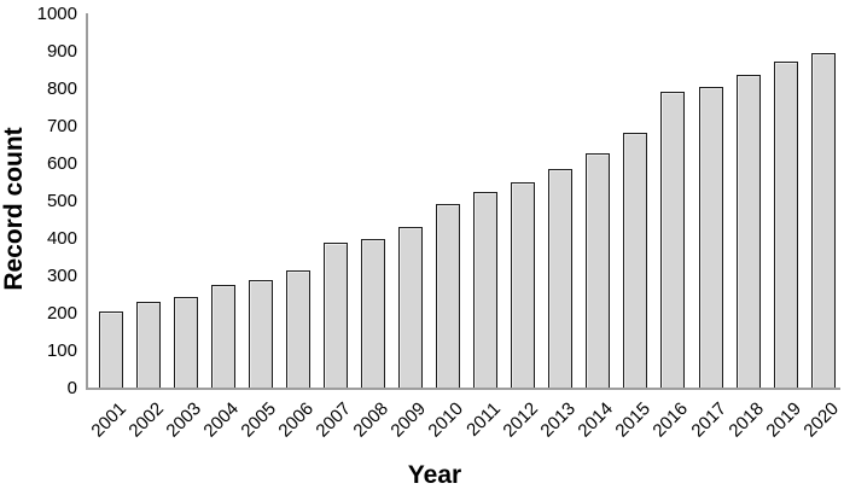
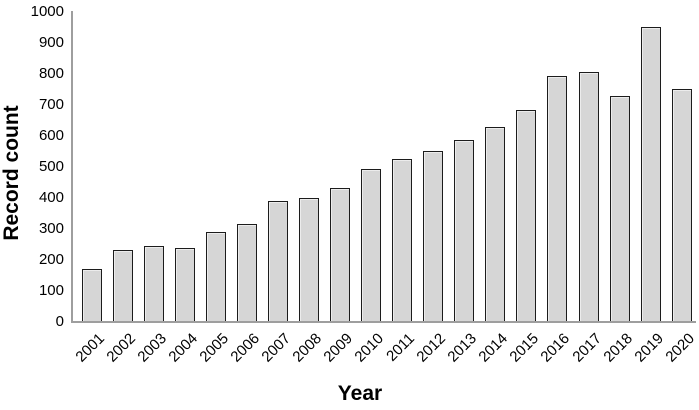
2001: 200 -> 170
2004: 280 -> 240
2018: 840 -> 730
2019: 880 -> 950
2020: 900 -> 750
